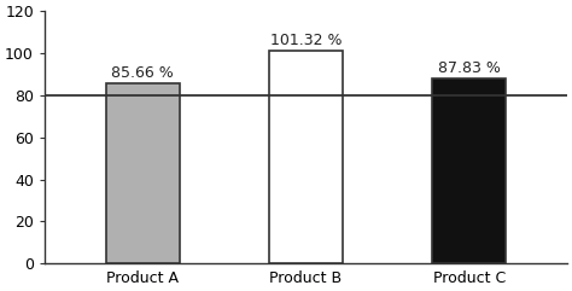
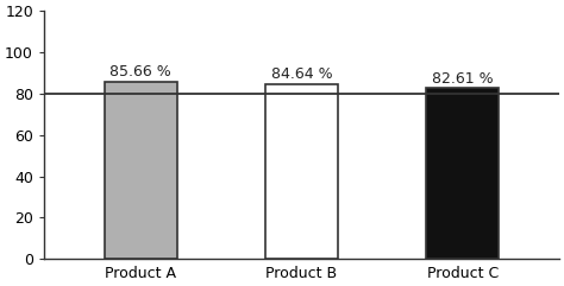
Product B: 101.32 -> 84.64
Product C: 87.83 -> 82.61
